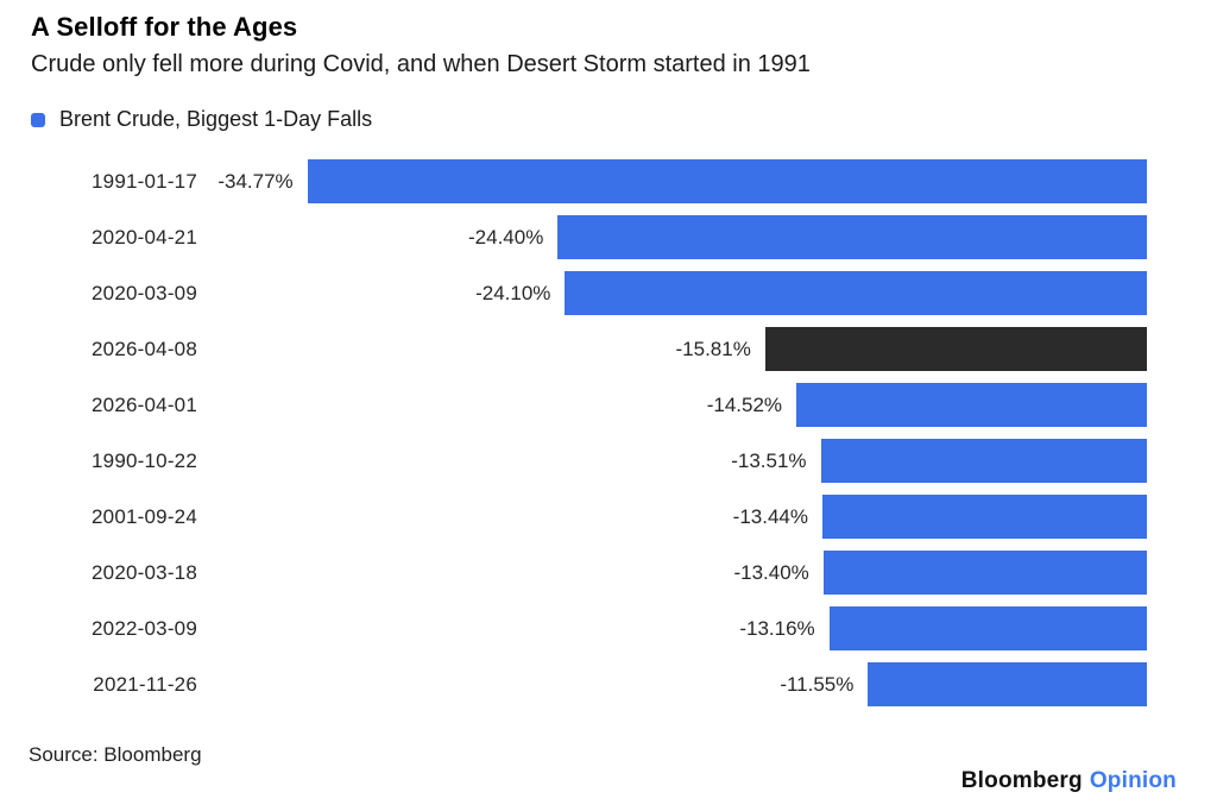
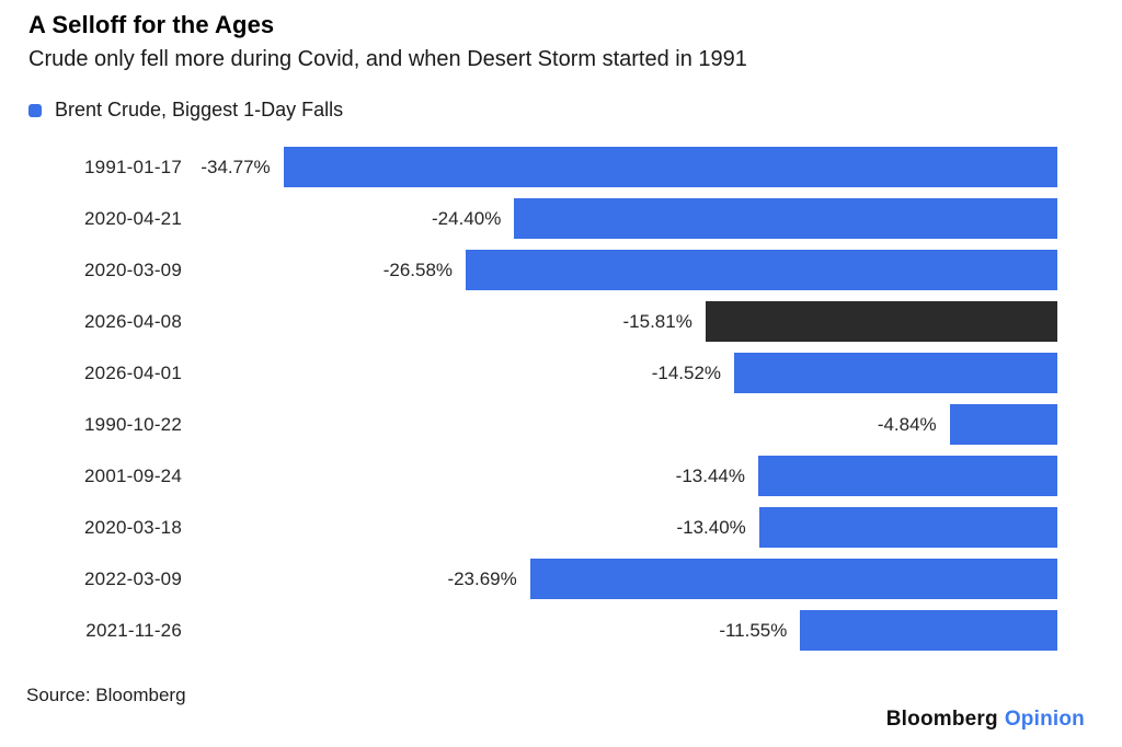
2020-03-09: -24.10% -> -26.58%
1990-10-22: -13.51% -> -4.84%
2022-03-09: -13.16% -> -23.69%
